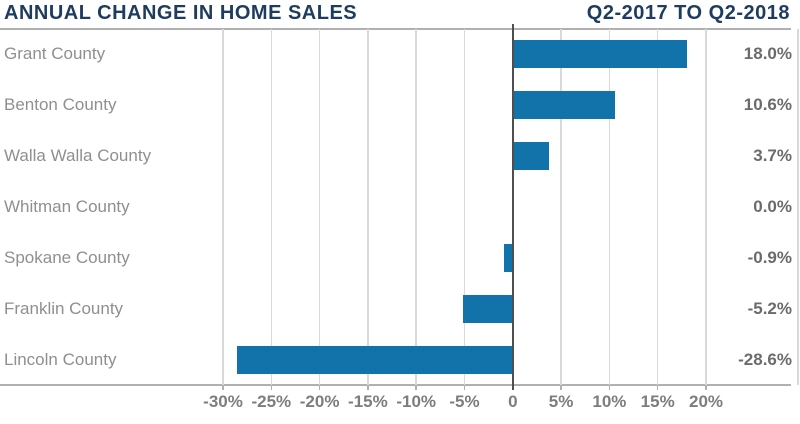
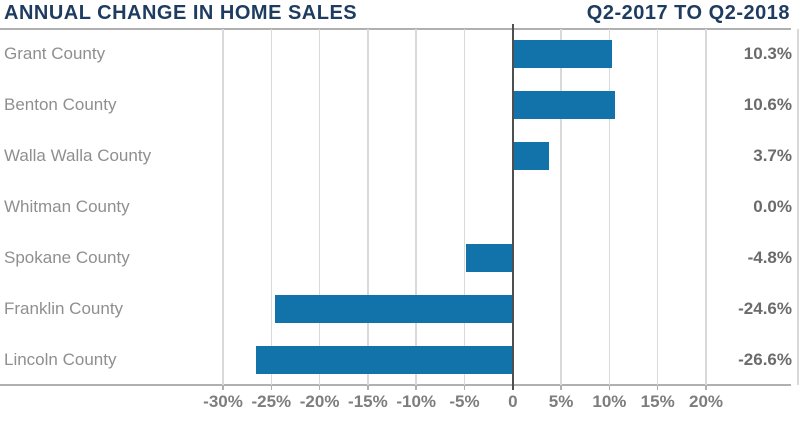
Grant County: 18.0% -> 10.3%
Spokane County: -0.9% -> -4.8%
Franklin County: -5.2% -> -24.6%
Lincoln County: -28.6% -> -26.6%
